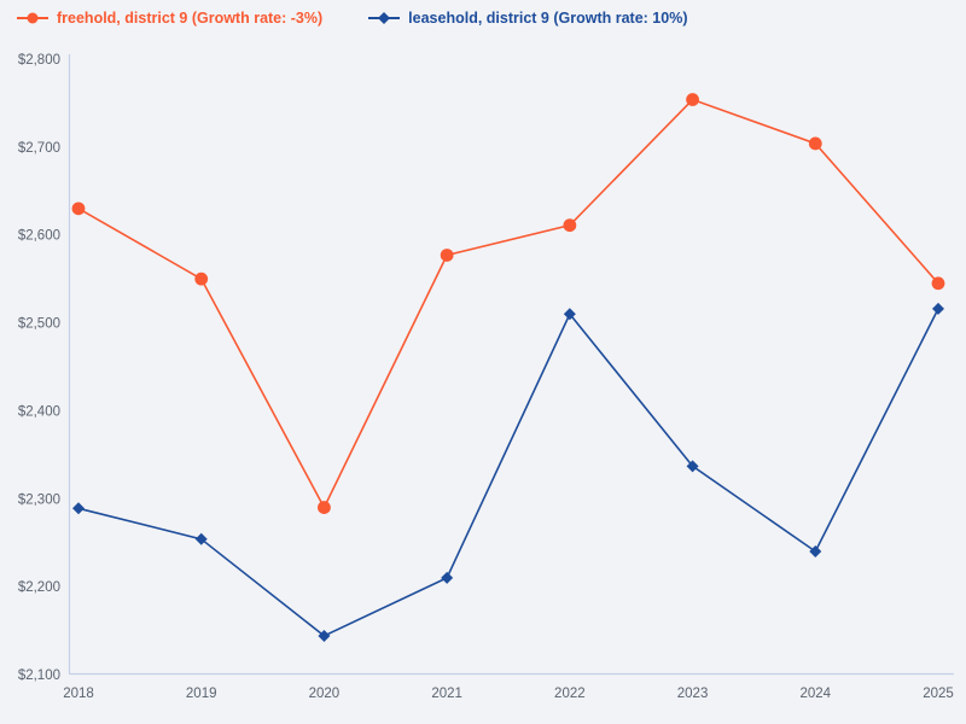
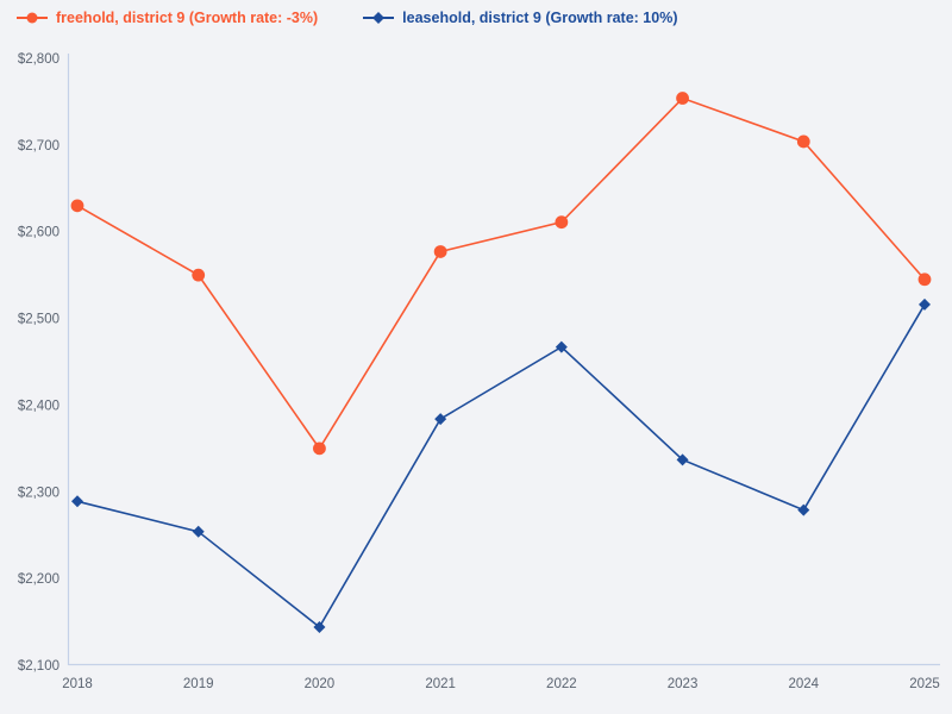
freehold, district 9 (Growth rate: -3%)/2020: $2290 -> $2350
leasehold, district 9 (Growth rate: 10%)/2021: $2210 -> $2380
leasehold, district 9 (Growth rate: 10%)/2022: $2510 -> $2470
leasehold, district 9 (Growth rate: 10%)/2024: $2240 -> $2280
